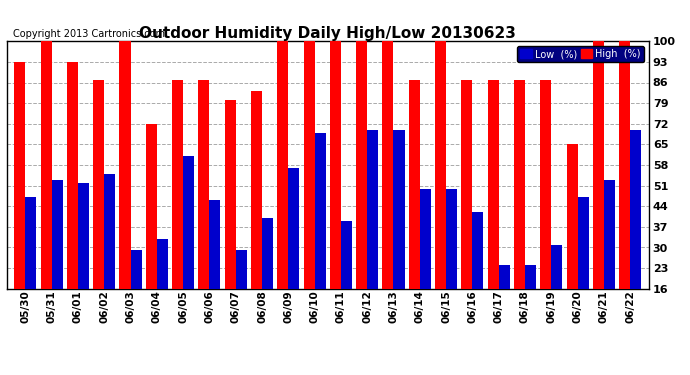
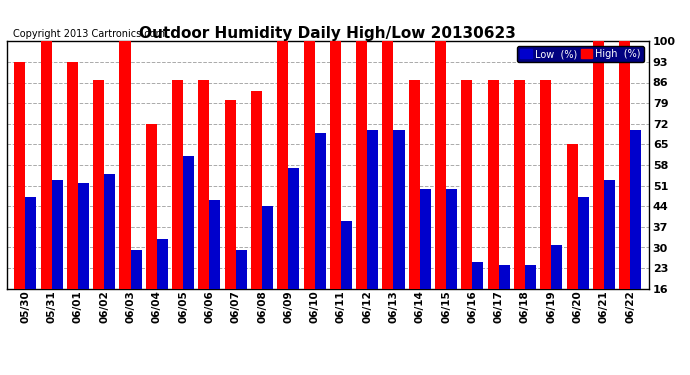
Low (%)/06/08: 40 -> 44
Low (%)/06/16: 42 -> 25
